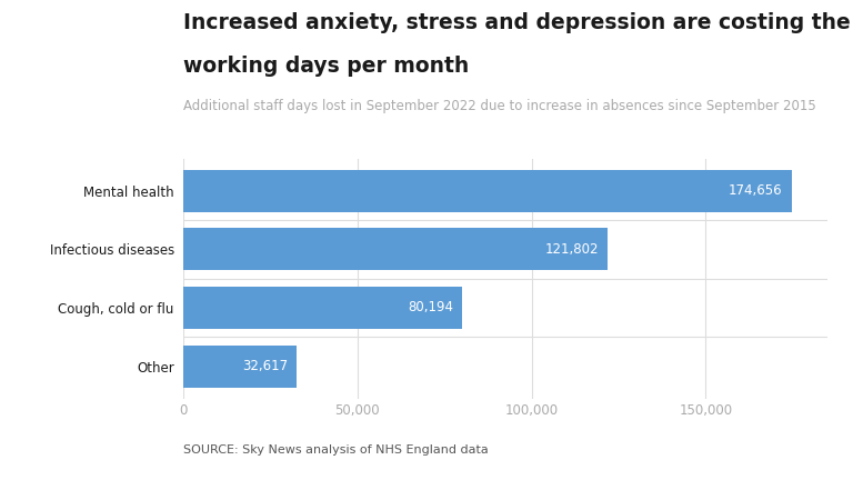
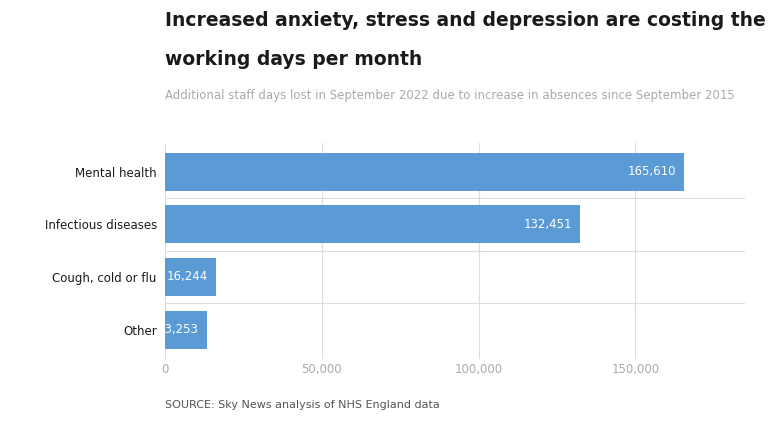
Mental health: 174,656 -> 165,610
Infectious diseases: 121,802 -> 132,451
Cough, cold or flu: 80,194 -> 16,244
Other: 32,617 -> 13,253
